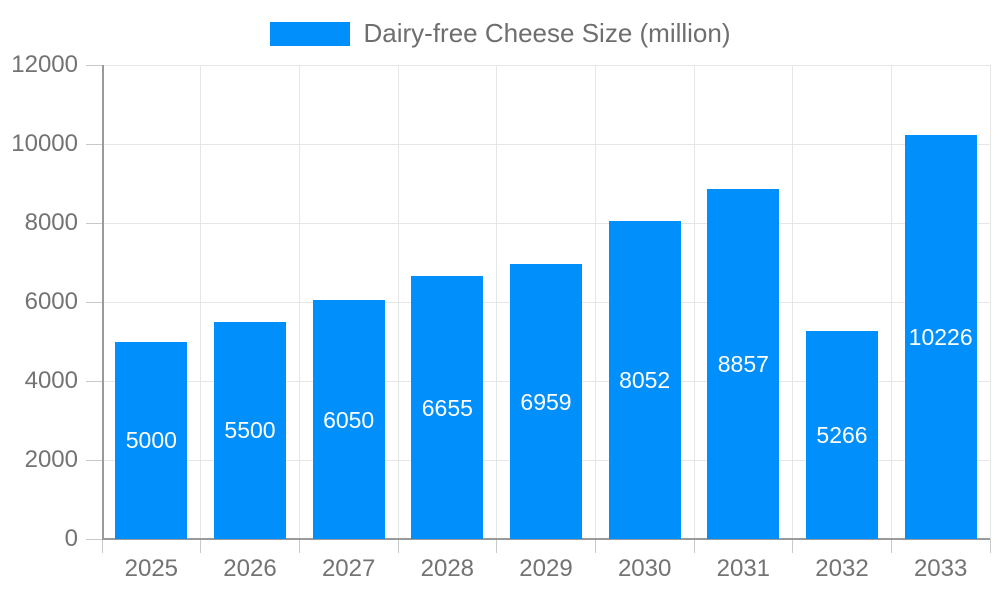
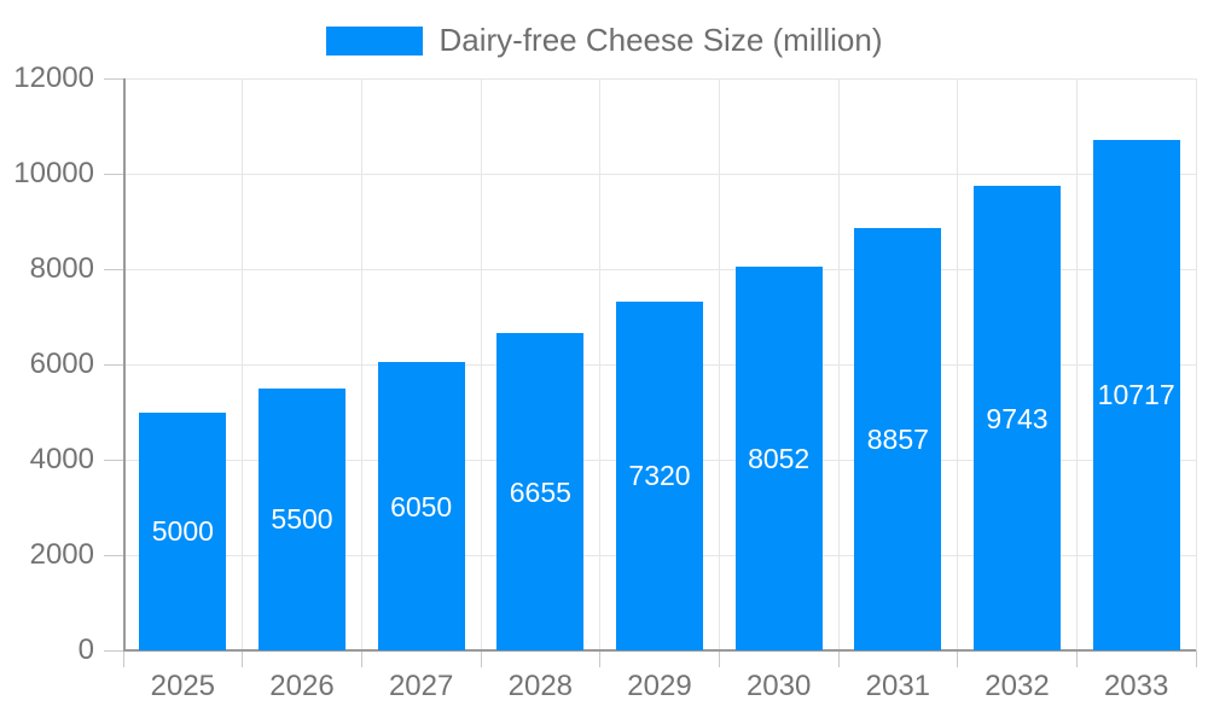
2029: 6959 -> 7320
2032: 5266 -> 9743
2033: 10226 -> 10717
